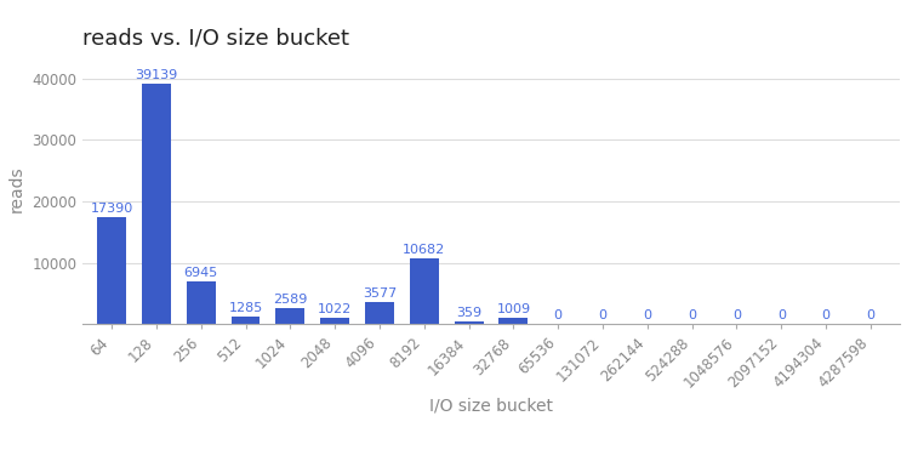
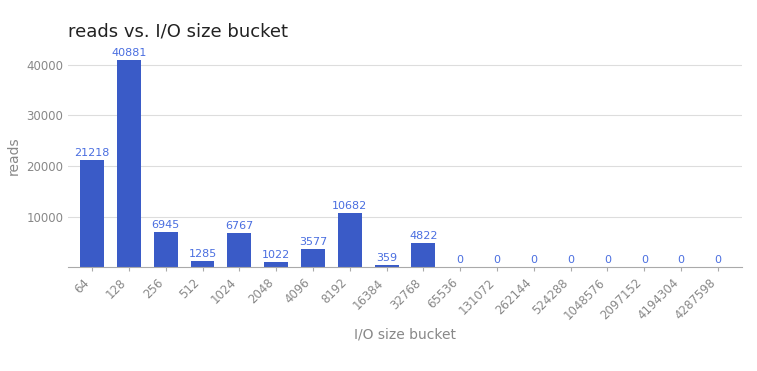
64: 17390 -> 21218
128: 39139 -> 40881
1024: 2589 -> 6767
32768: 1009 -> 4822
